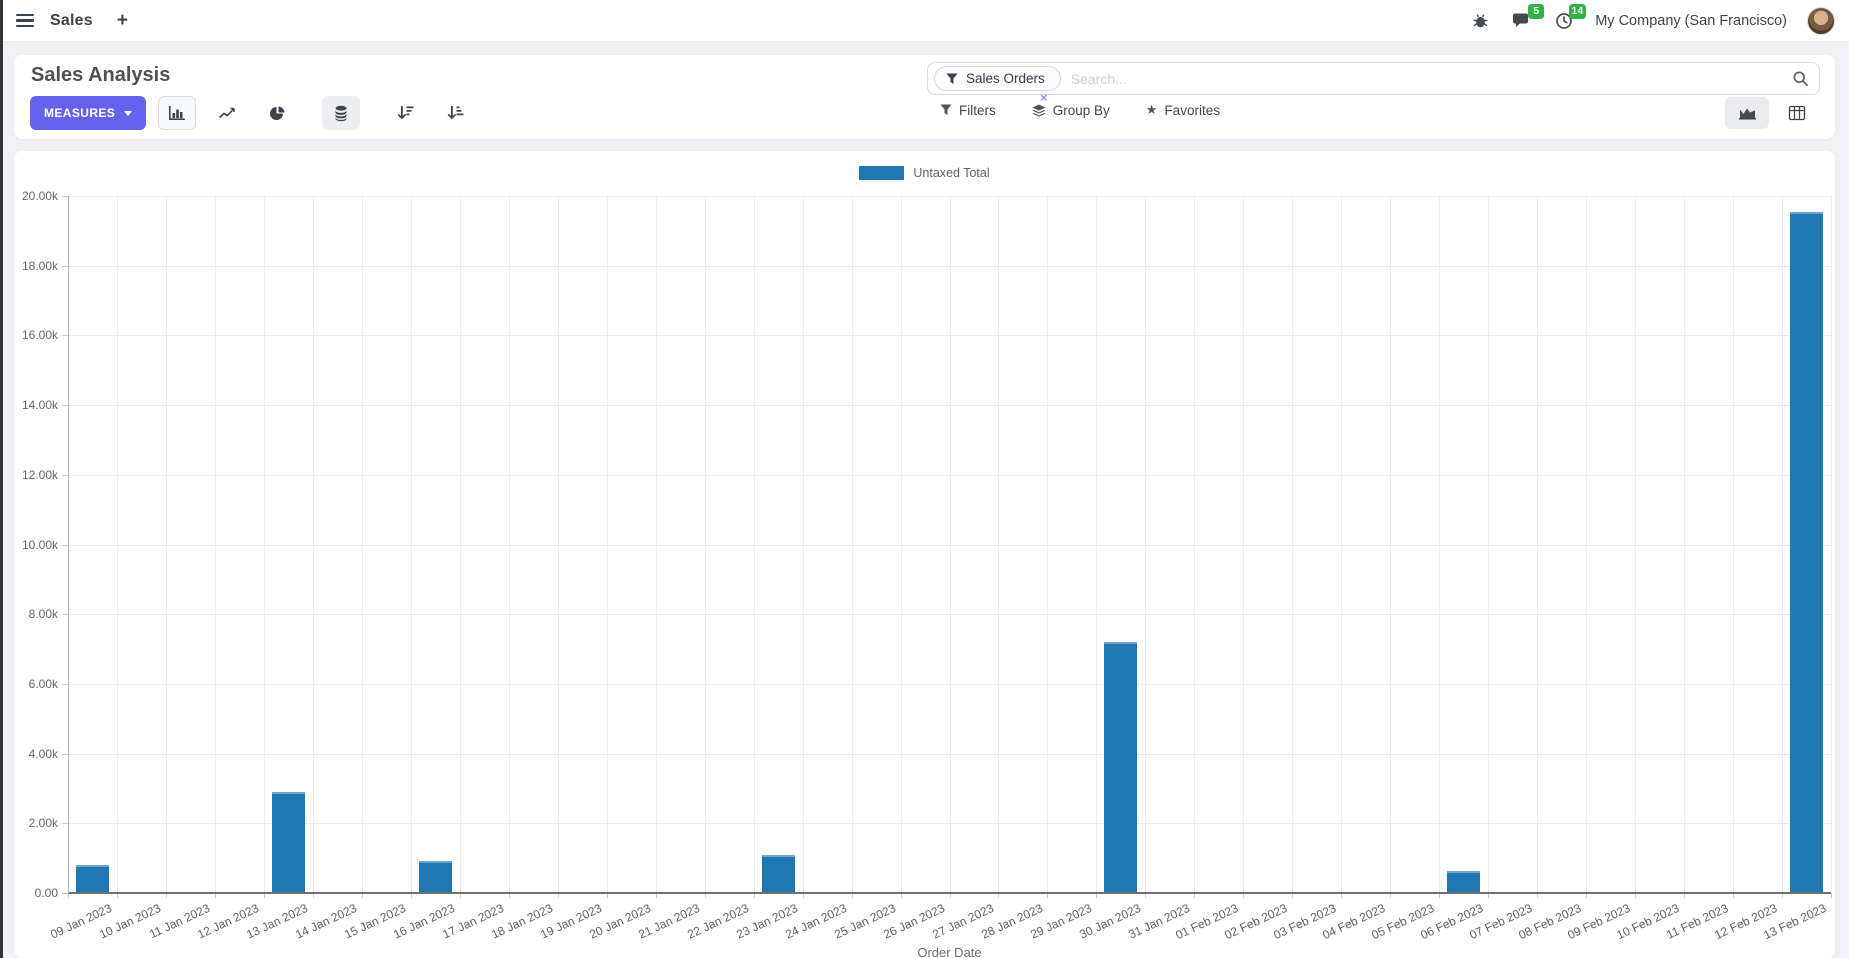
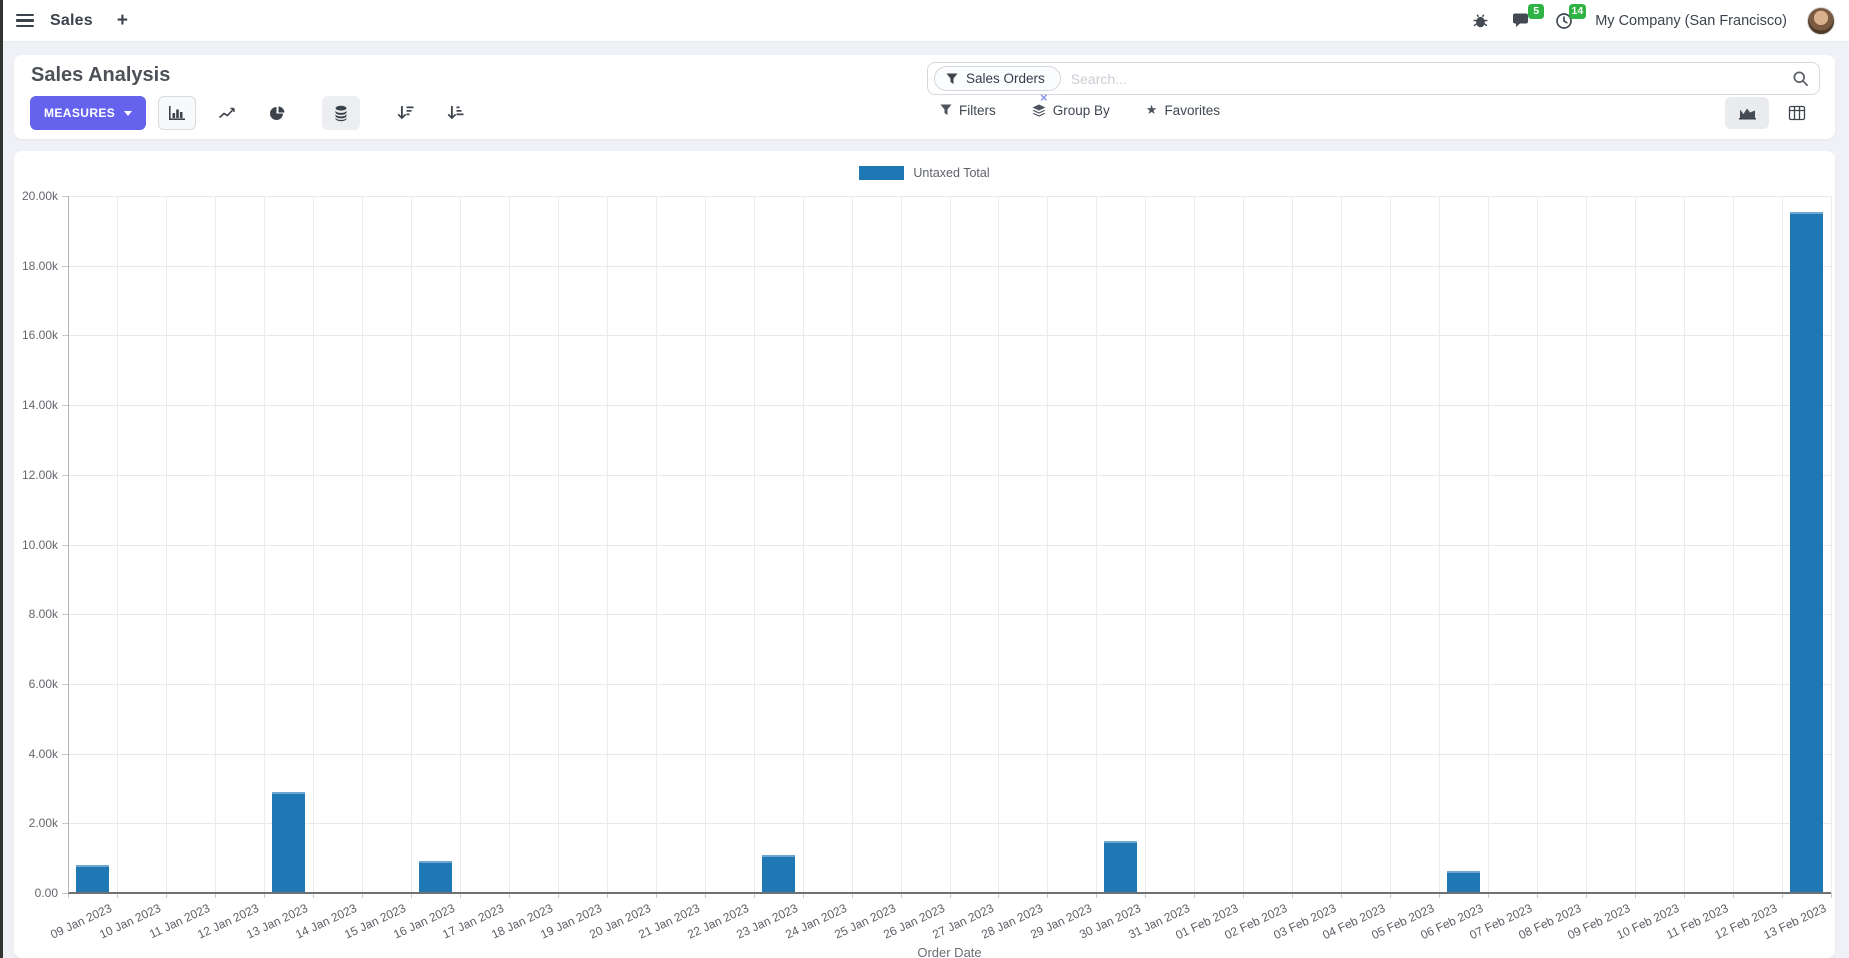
30 Jan 2023: 7.2k -> 1.5k
